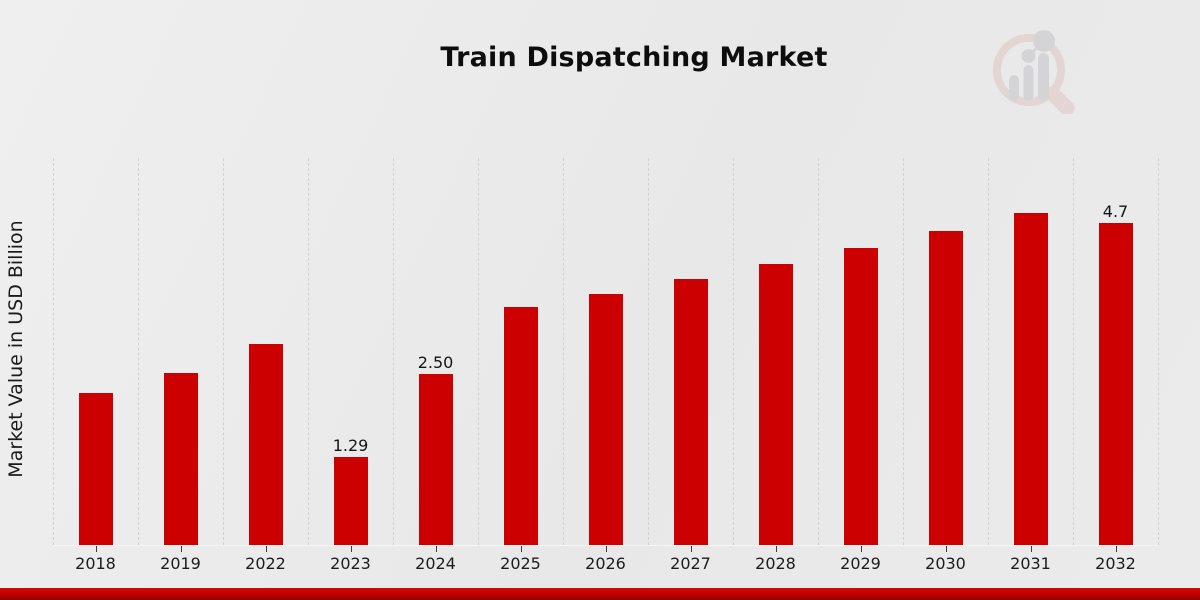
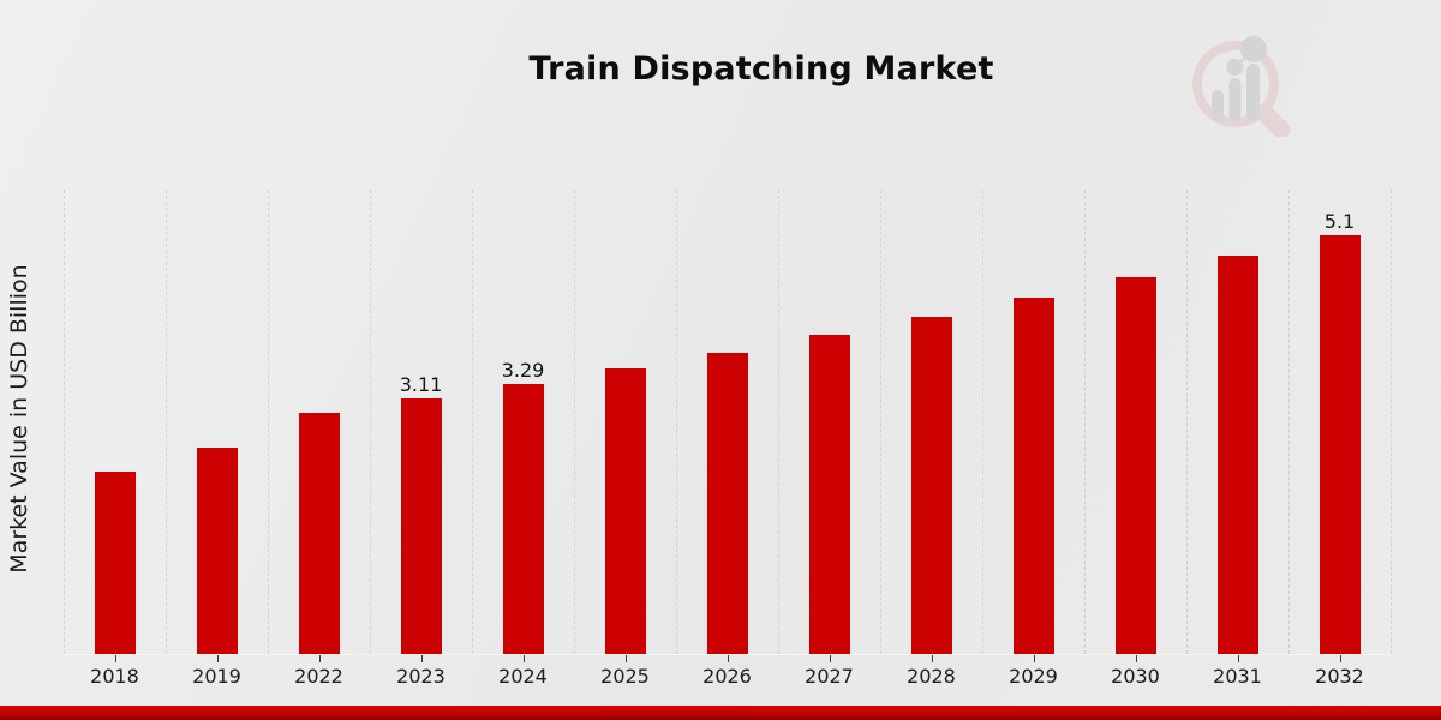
2023: 1.29 -> 3.11
2024: 2.50 -> 3.29
2032: 4.7 -> 5.1
